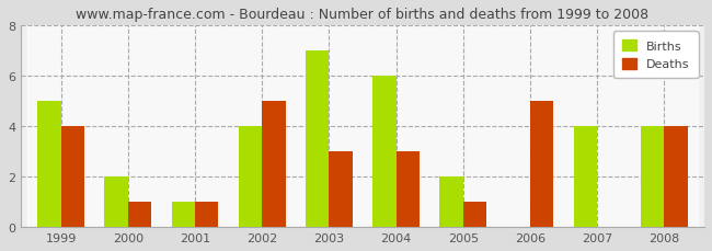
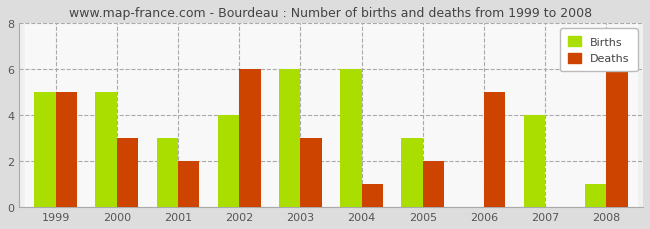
Deaths/1999: 4 -> 5
Births/2000: 2 -> 5
Deaths/2000: 1 -> 3
Births/2001: 1 -> 3
Deaths/2001: 1 -> 2
Deaths/2002: 5 -> 6
Births/2003: 7 -> 6
Deaths/2004: 3 -> 1
Births/2005: 2 -> 3
Deaths/2005: 1 -> 2
Births/2008: 4 -> 1
Deaths/2008: 4 -> 6
